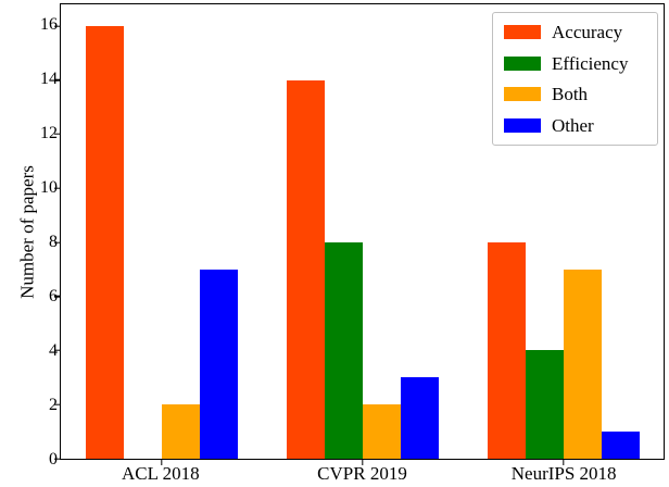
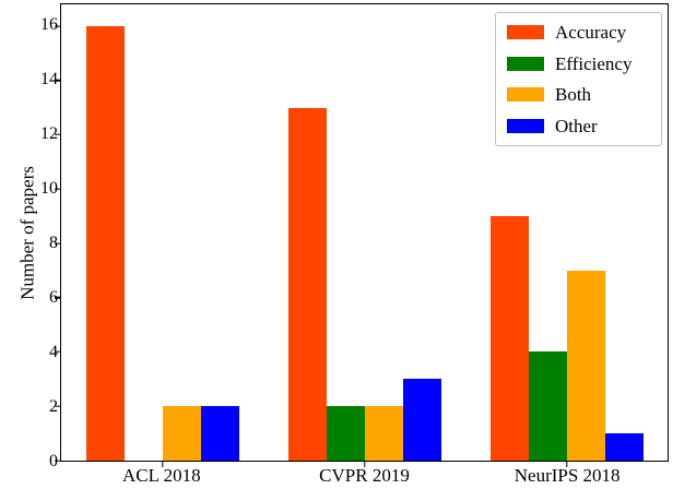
Other/ACL 2018: 7 -> 2
Accuracy/CVPR 2019: 14 -> 13
Efficiency/CVPR 2019: 8 -> 2
Accuracy/NeurIPS 2018: 8 -> 9
